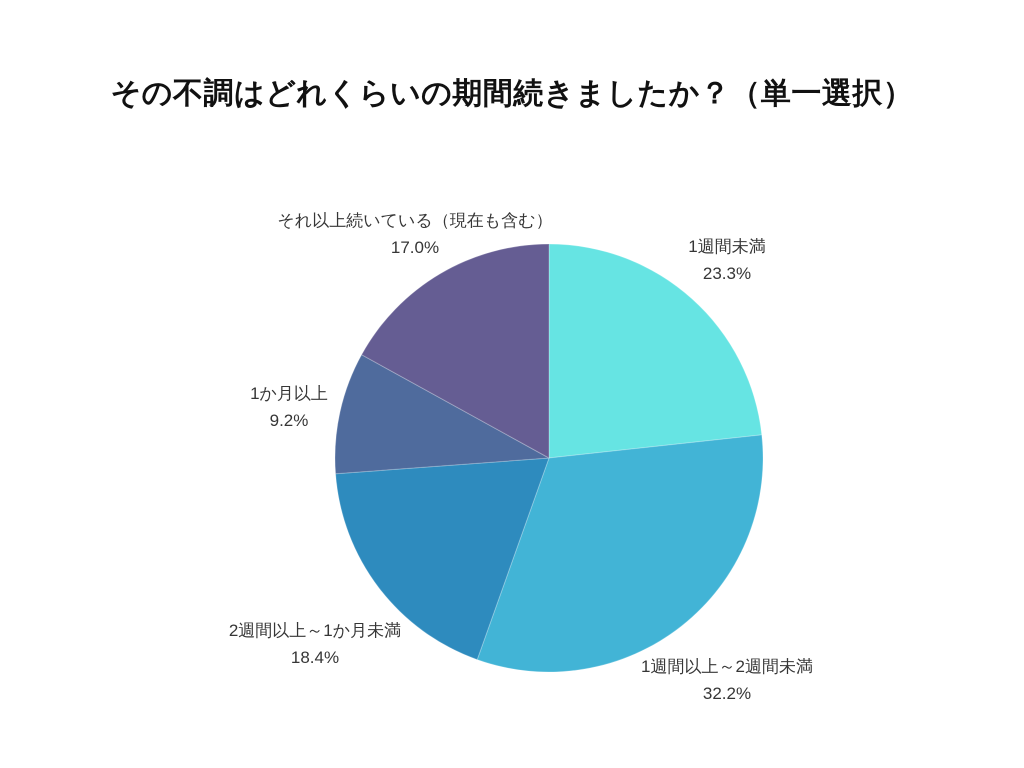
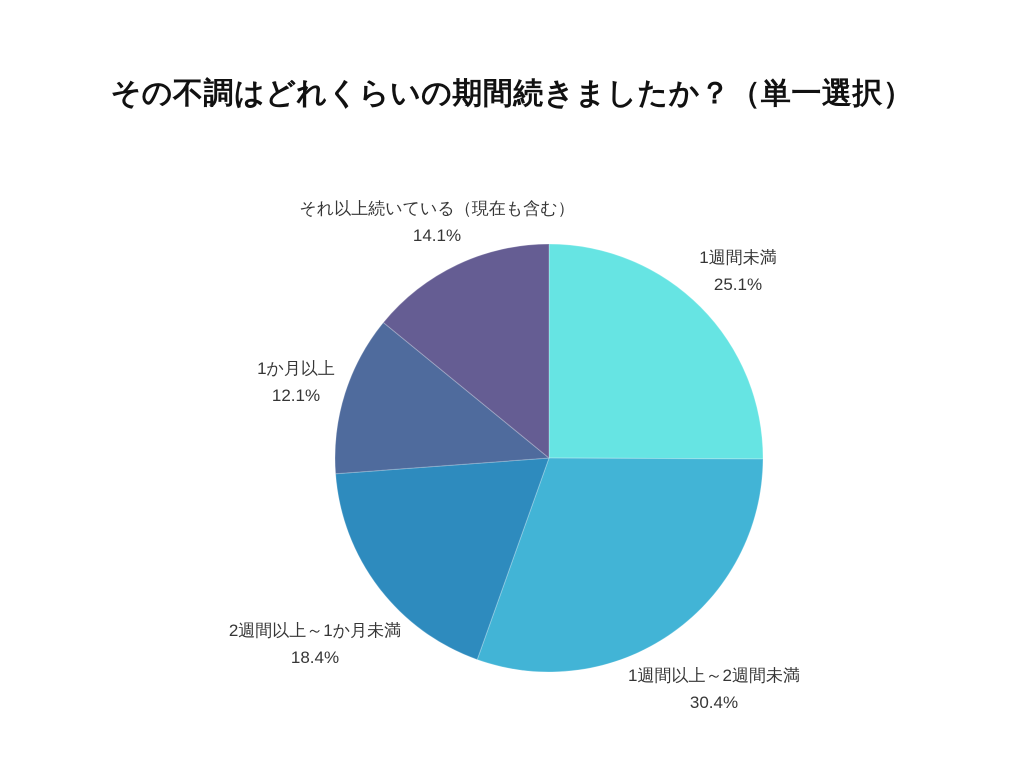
1週間未満: 23.3% -> 25.1%
1週間以上～2週間未満: 32.2% -> 30.4%
1か月以上: 9.2% -> 12.1%
それ以上続いている（現在も含む）: 17.0% -> 14.1%
